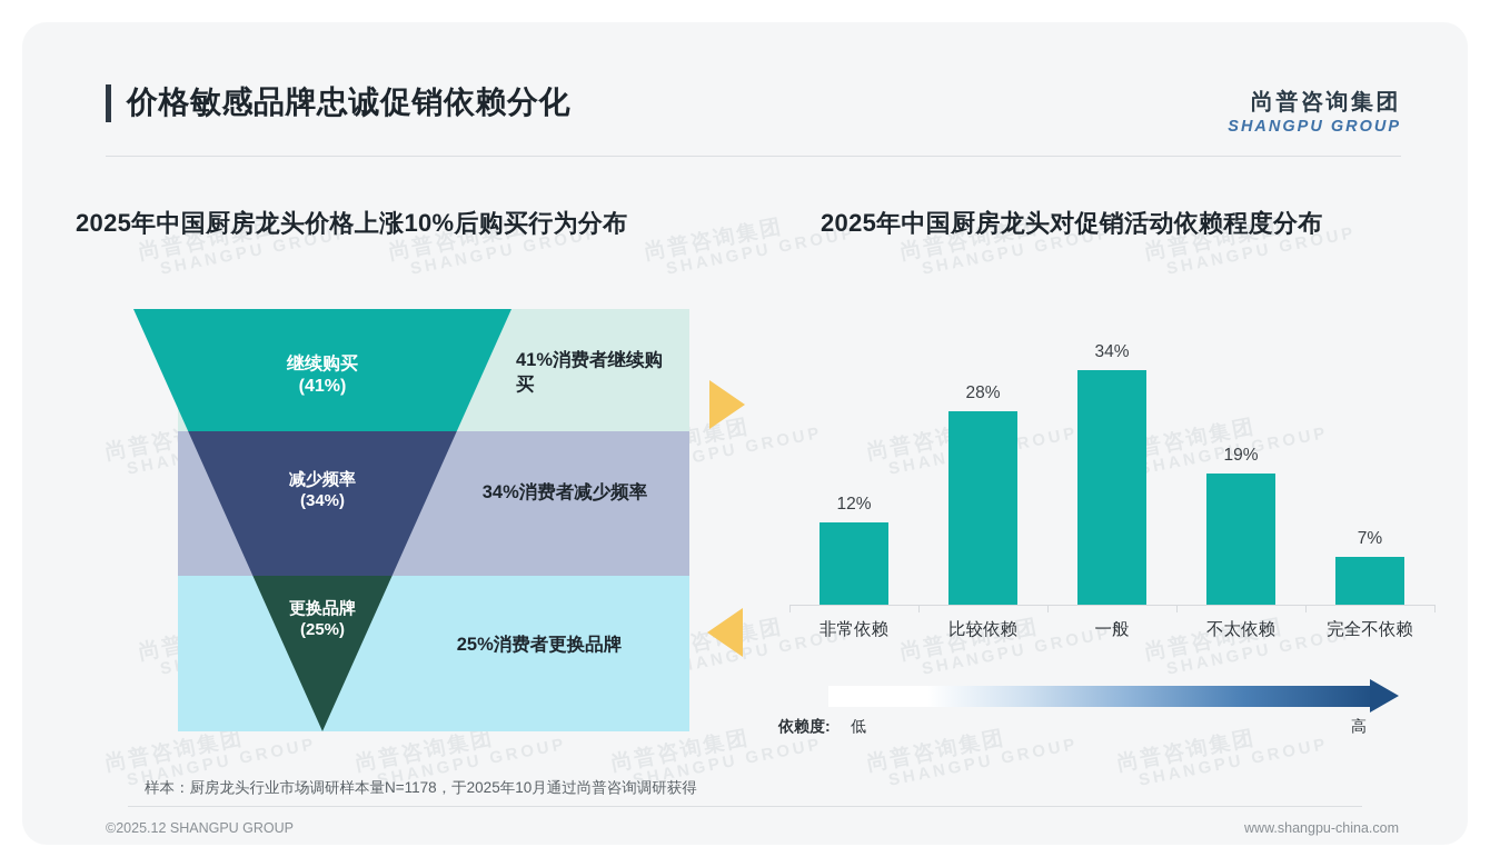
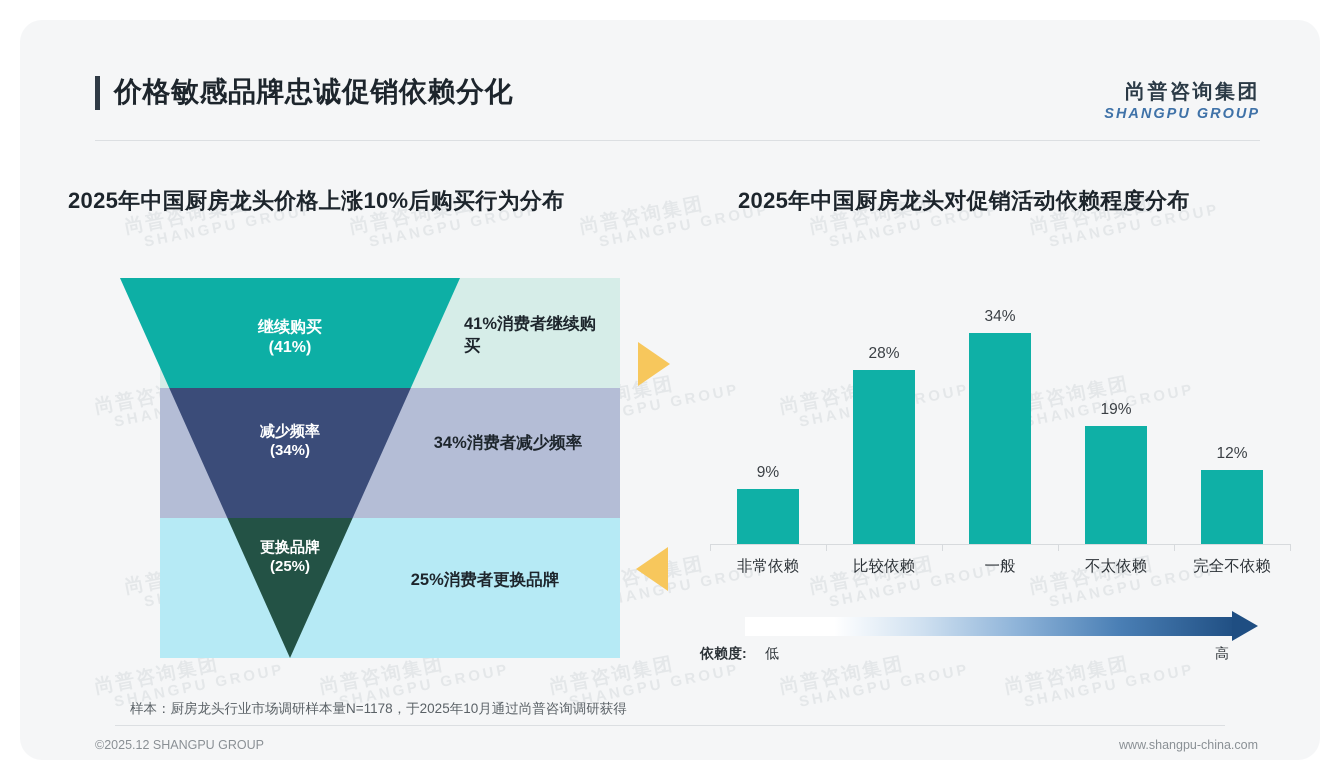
2025年中国厨房龙头对促销活动依赖程度分布/非常依赖: 12% -> 9%
2025年中国厨房龙头对促销活动依赖程度分布/完全不依赖: 7% -> 12%
